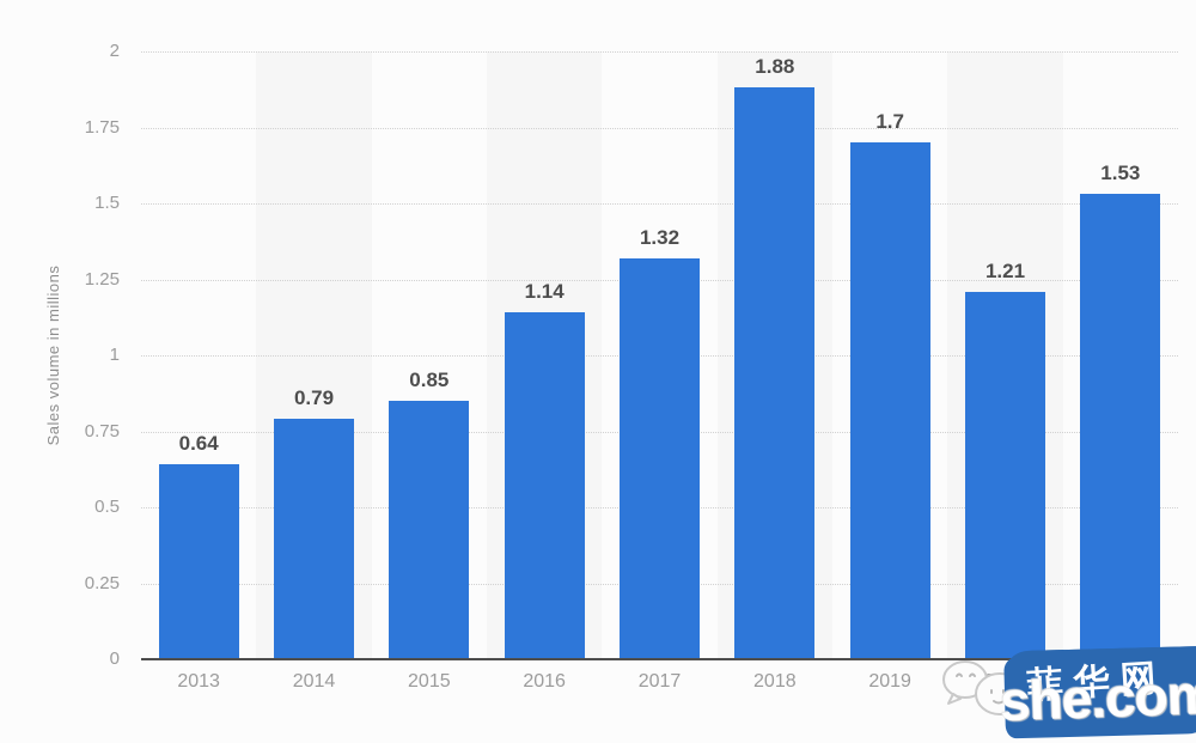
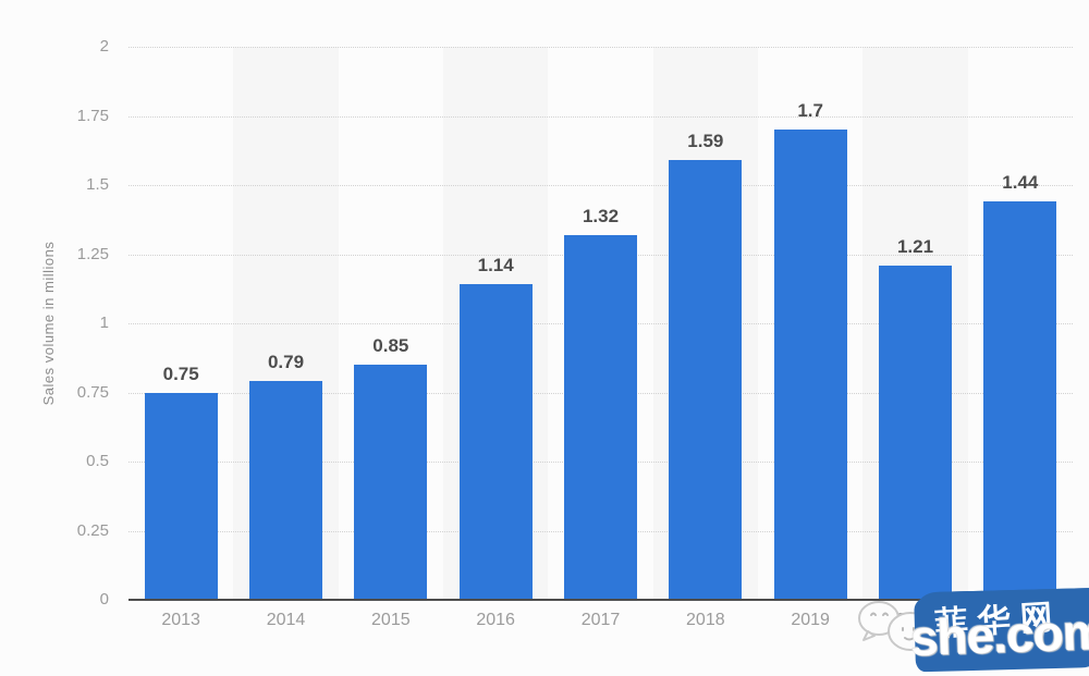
2013: 0.64 -> 0.75
2018: 1.88 -> 1.59
2021: 1.53 -> 1.44
